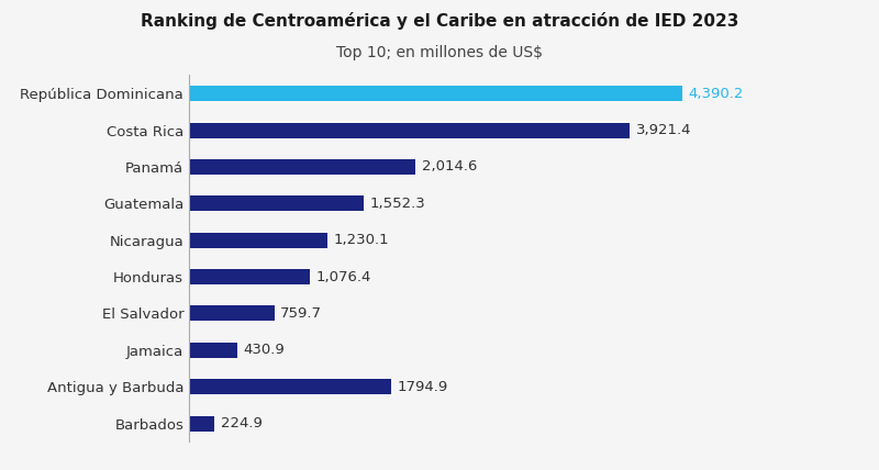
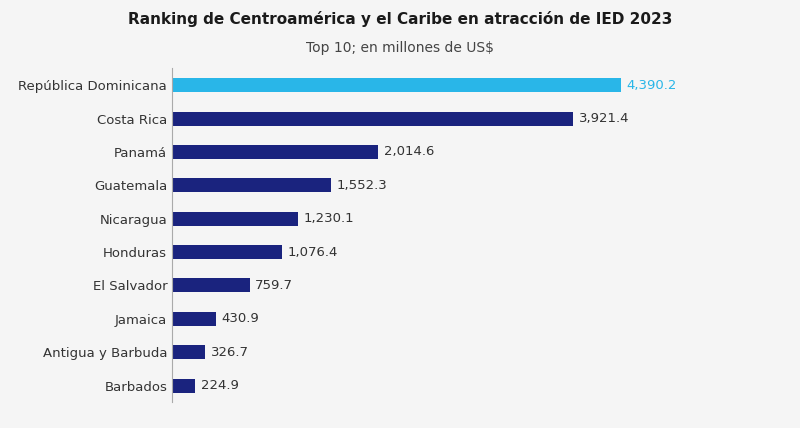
Antigua y Barbuda: 1794.9 -> 326.7
